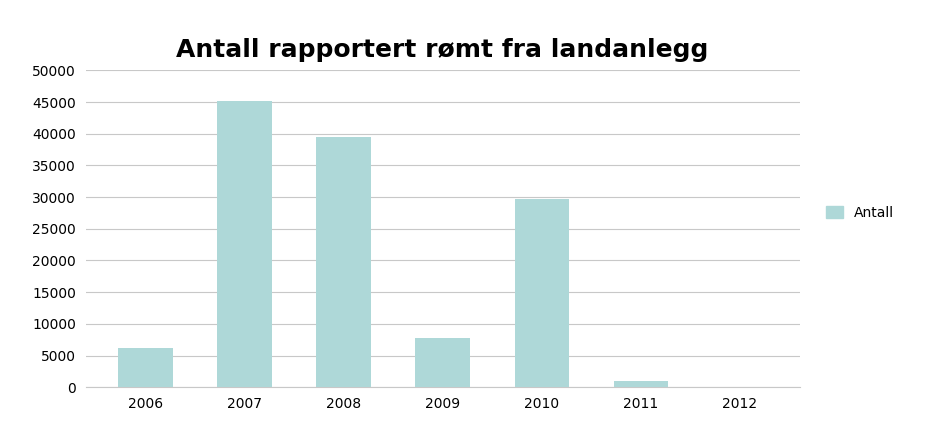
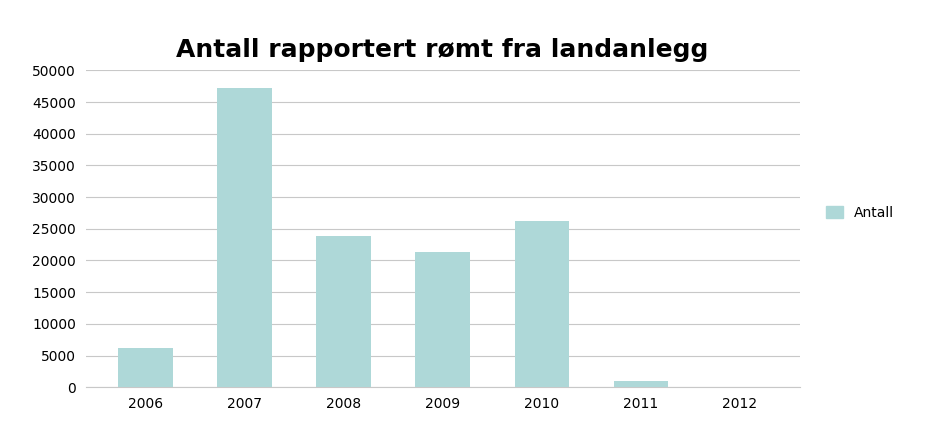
2007: 45200 -> 47200
2008: 39500 -> 23800
2009: 7700 -> 21400
2010: 29700 -> 26200
